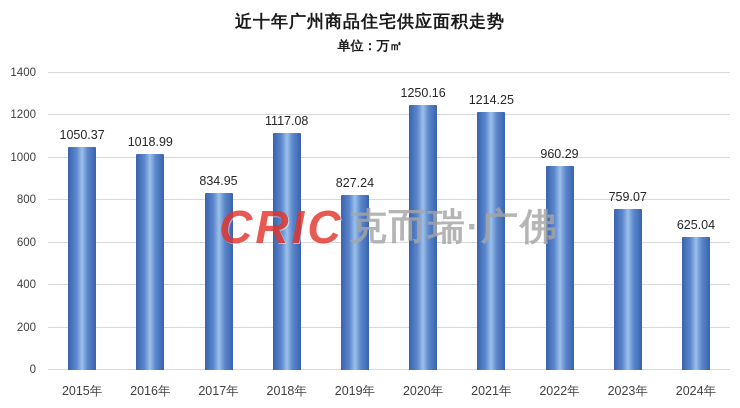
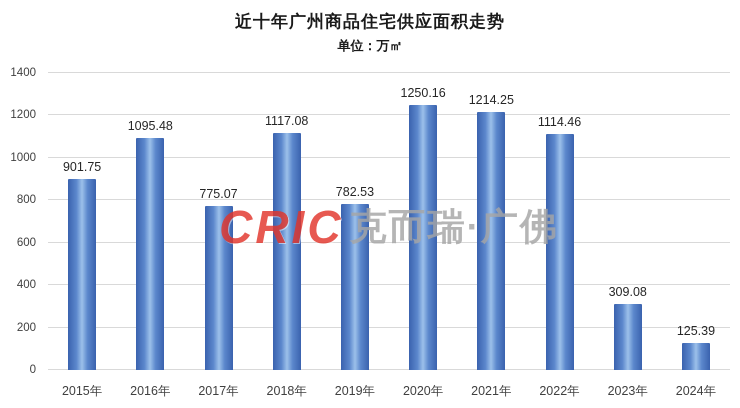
2015年: 1050.37 -> 901.75
2016年: 1018.99 -> 1095.48
2017年: 834.95 -> 775.07
2019年: 827.24 -> 782.53
2022年: 960.29 -> 1114.46
2023年: 759.07 -> 309.08
2024年: 625.04 -> 125.39
